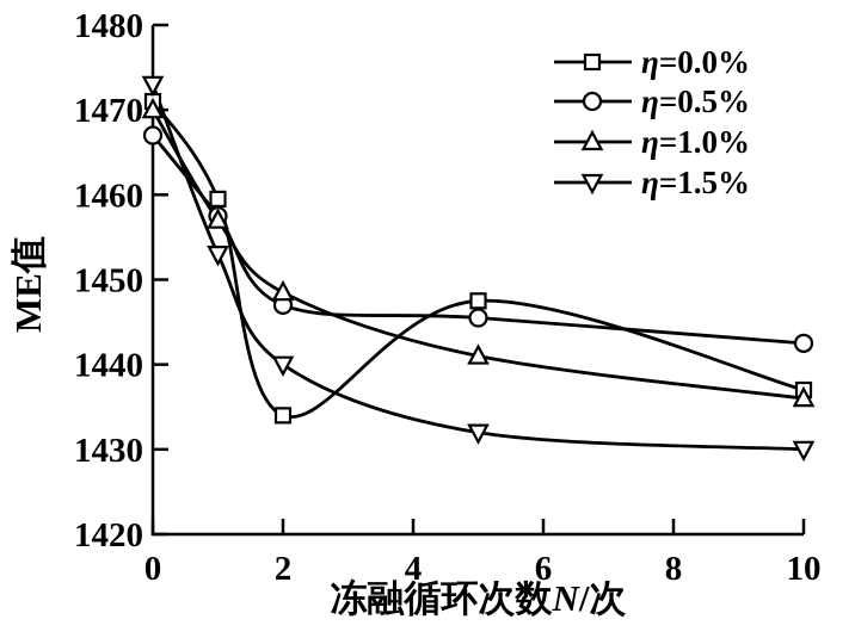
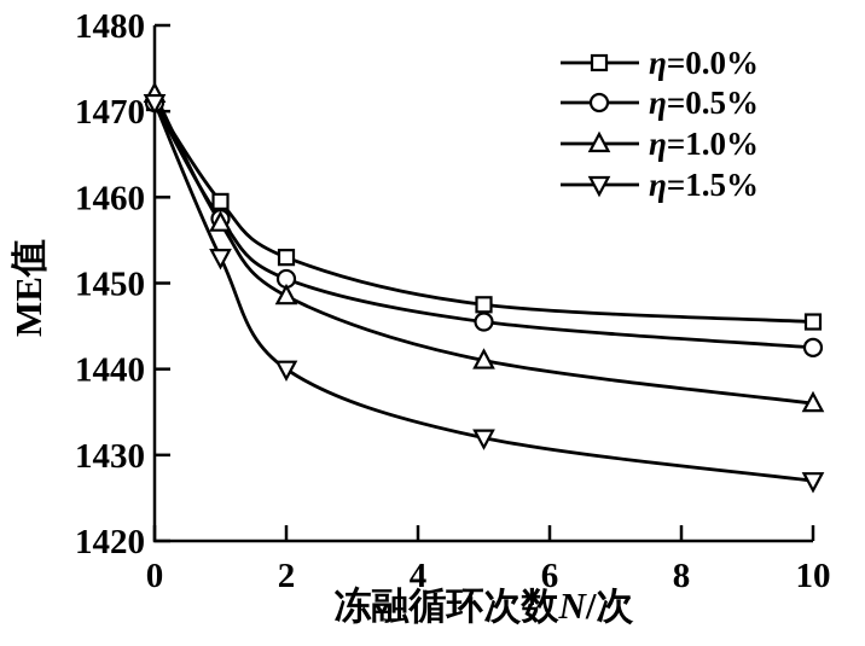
η=0.5%/0: 1467 -> 1471
η=1.0%/0: 1470 -> 1472
η=1.5%/0: 1473 -> 1471
η=0.0%/2: 1434 -> 1453
η=0.5%/2: 1447 -> 1450
η=0.0%/10: 1437 -> 1446
η=1.5%/10: 1430 -> 1427
